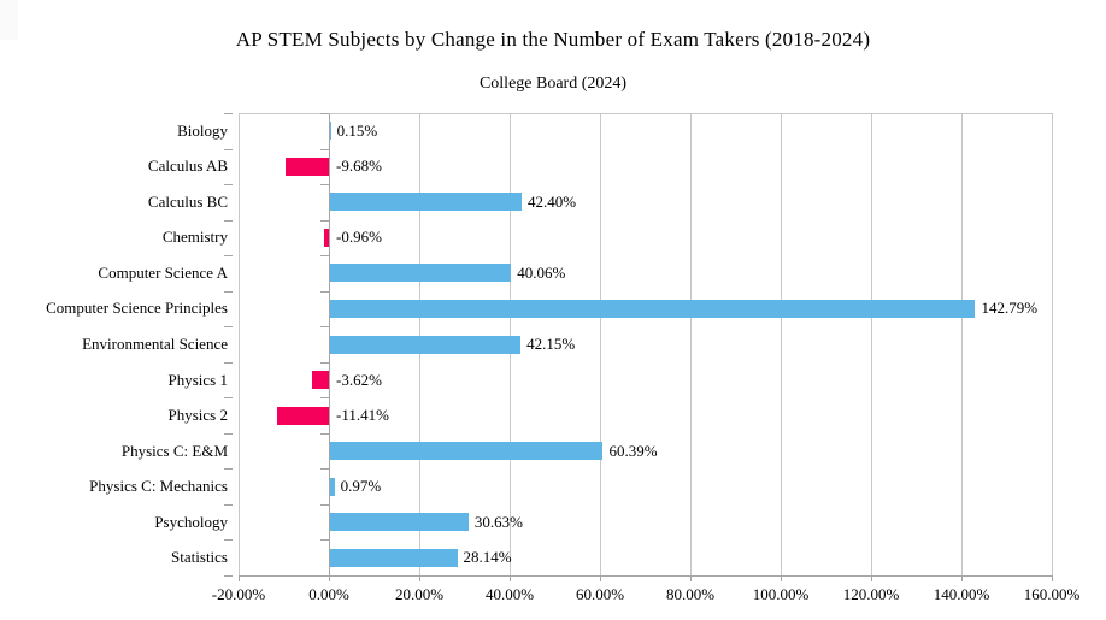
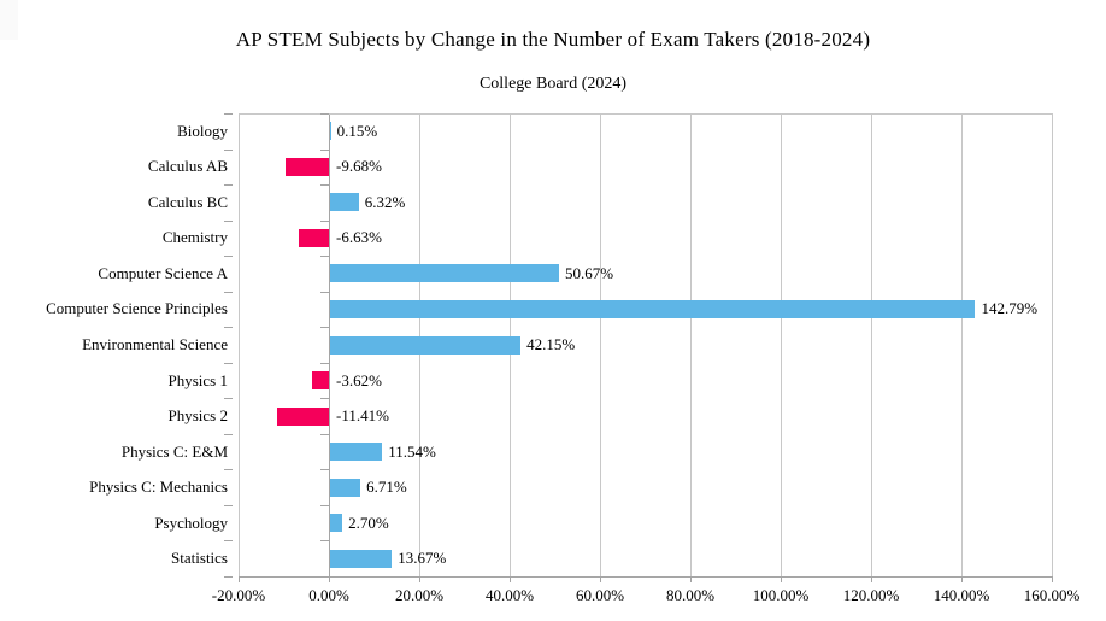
Calculus BC: 42.40% -> 6.32%
Chemistry: -0.96% -> -6.63%
Computer Science A: 40.06% -> 50.67%
Physics C: E&M: 60.39% -> 11.54%
Physics C: Mechanics: 0.97% -> 6.71%
Psychology: 30.63% -> 2.70%
Statistics: 28.14% -> 13.67%
